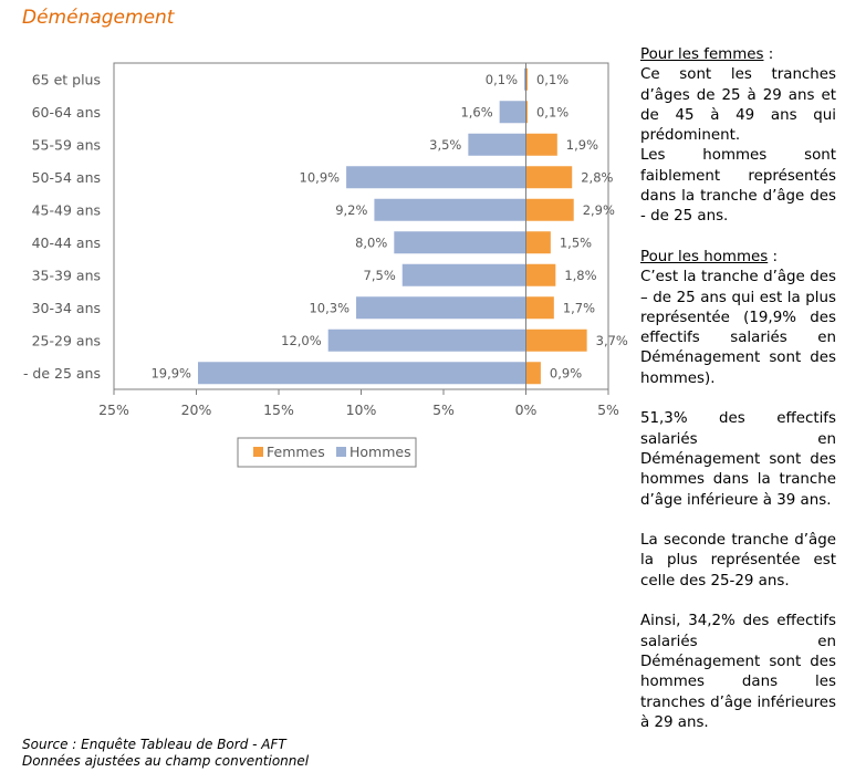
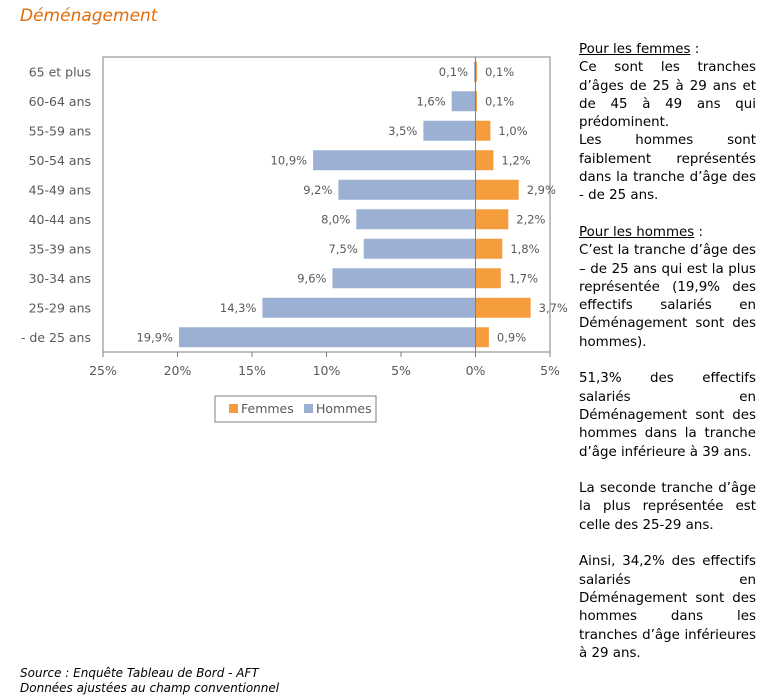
Femmes/55-59 ans: 1,9% -> 1,0%
Femmes/50-54 ans: 2,8% -> 1,2%
Femmes/40-44 ans: 1,5% -> 2,2%
Hommes/30-34 ans: 10,3% -> 9,6%
Hommes/25-29 ans: 12,0% -> 14,3%
